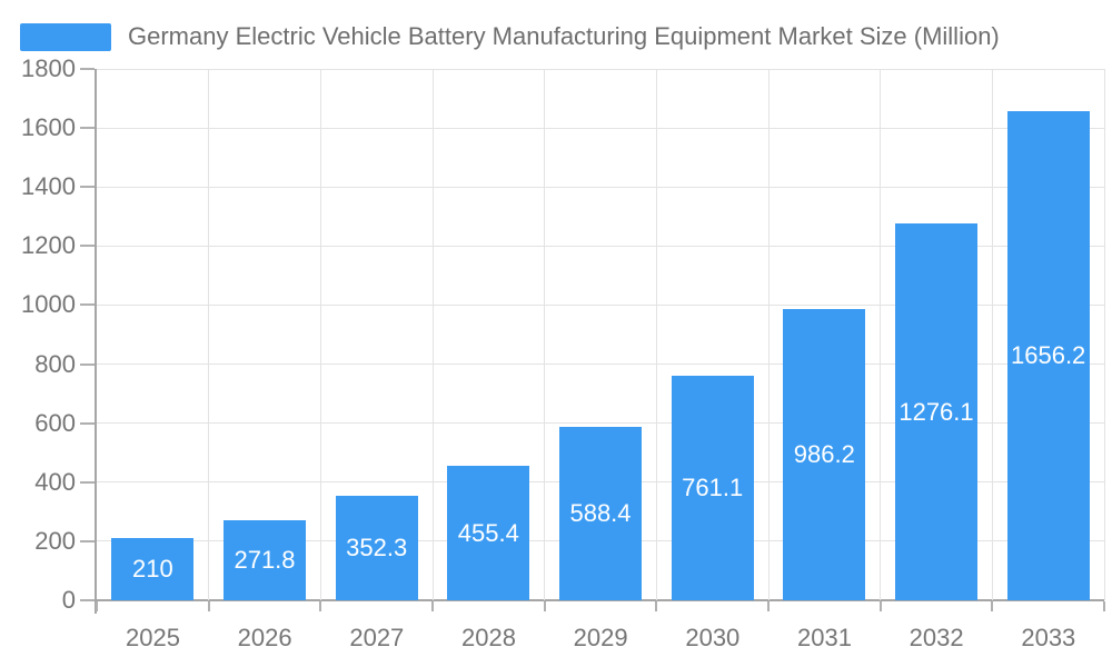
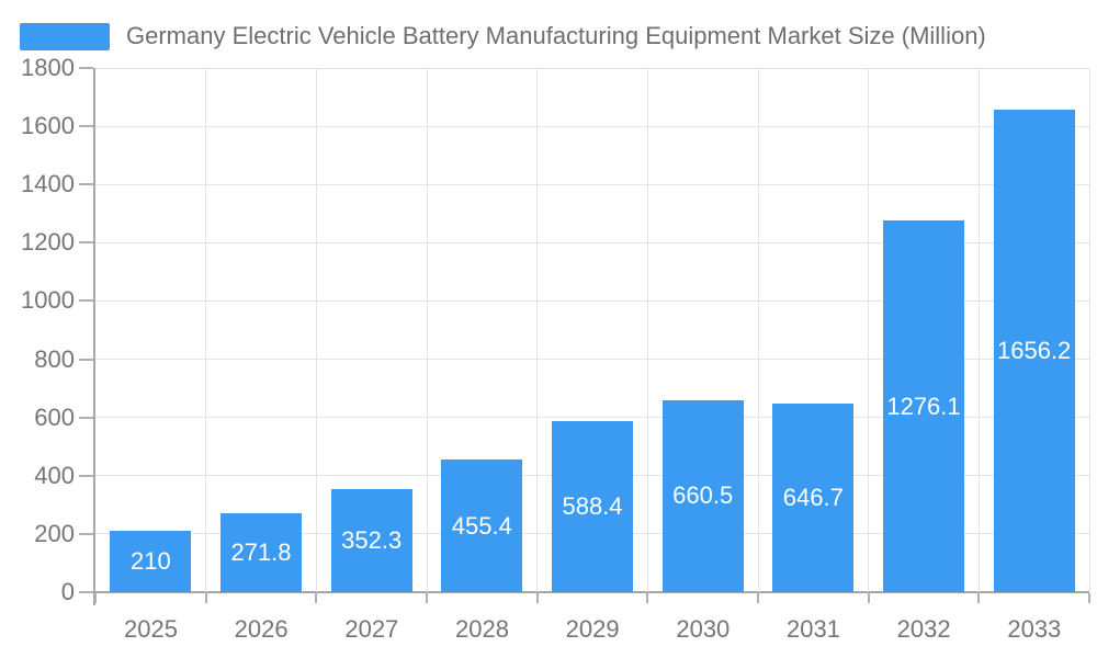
2030: 761.1 -> 660.5
2031: 986.2 -> 646.7
